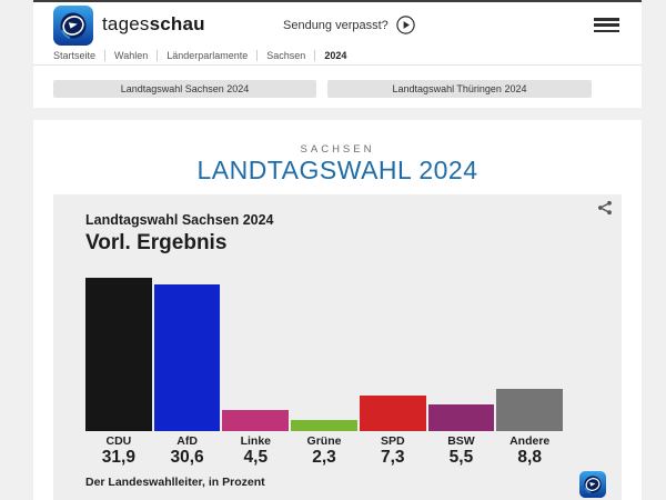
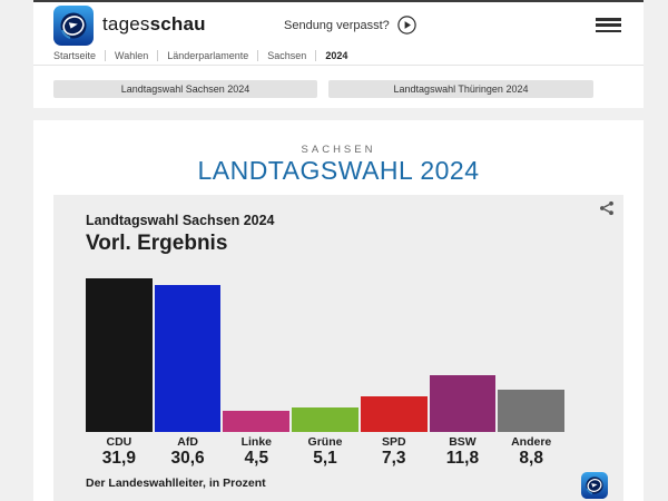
Grüne: 2,3 -> 5,1
BSW: 5,5 -> 11,8
